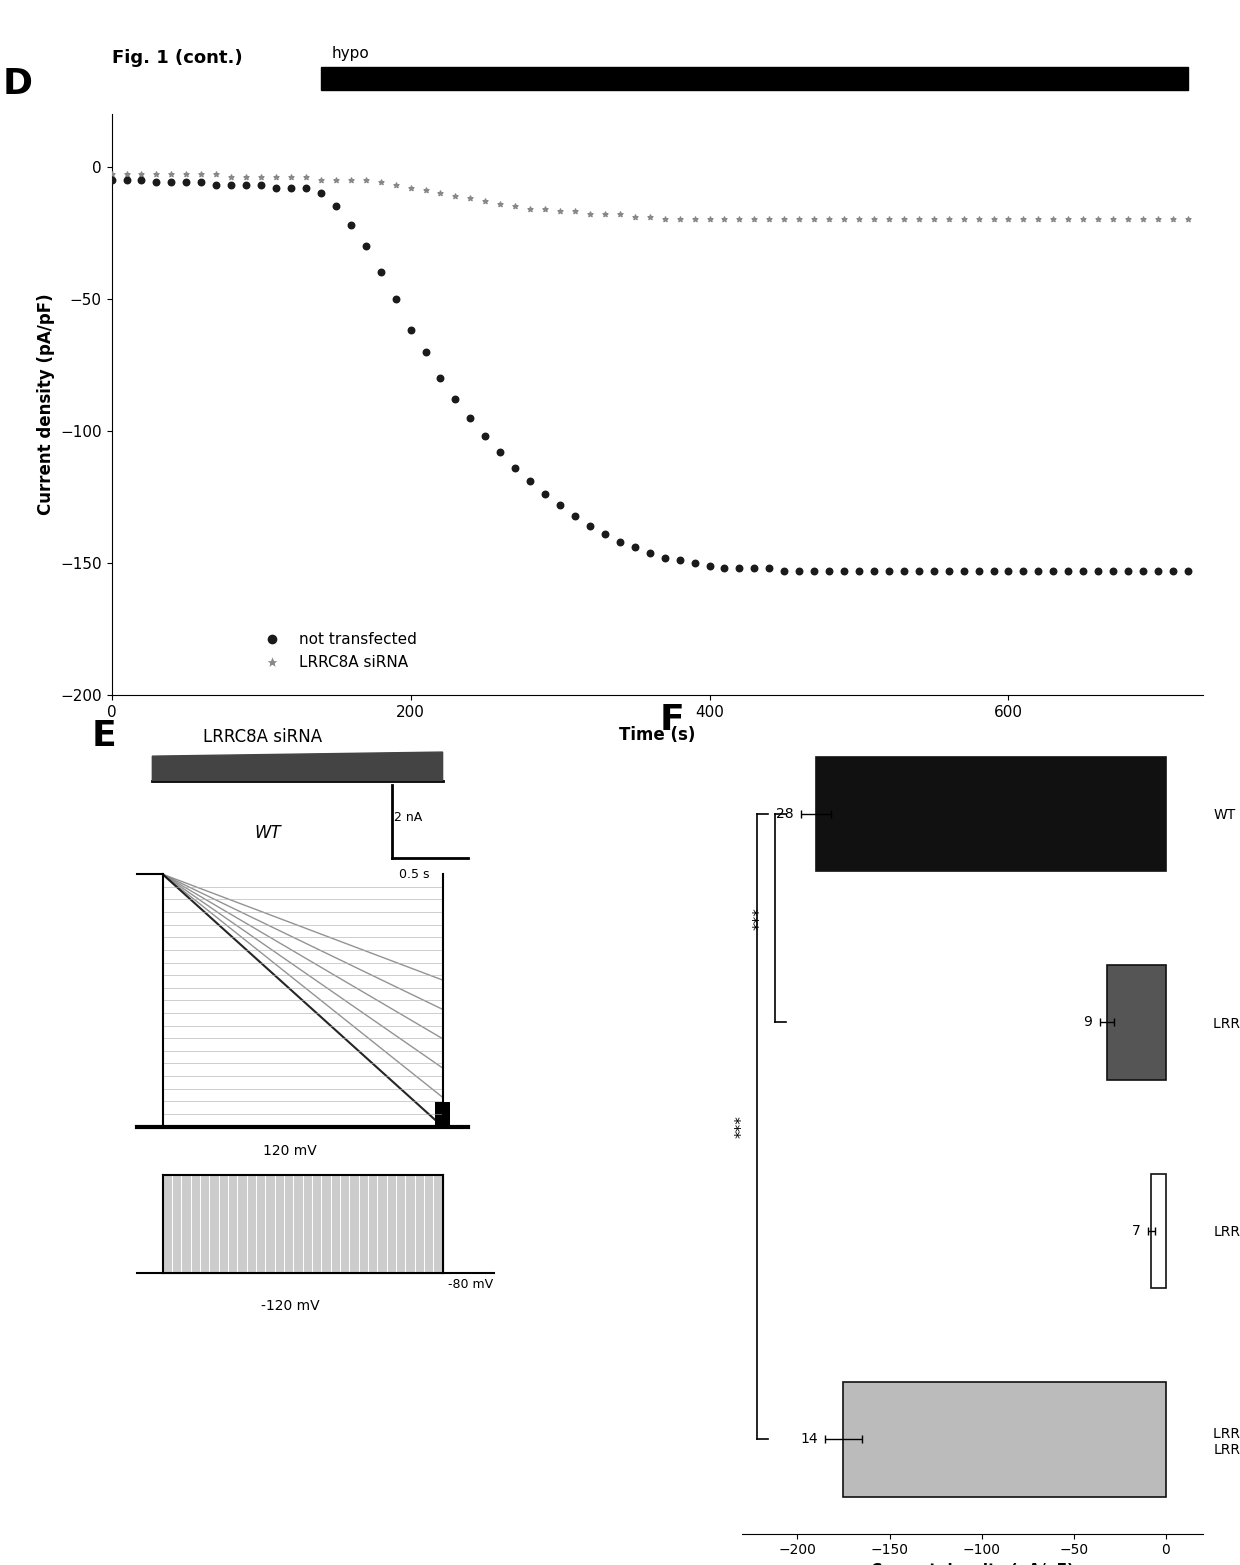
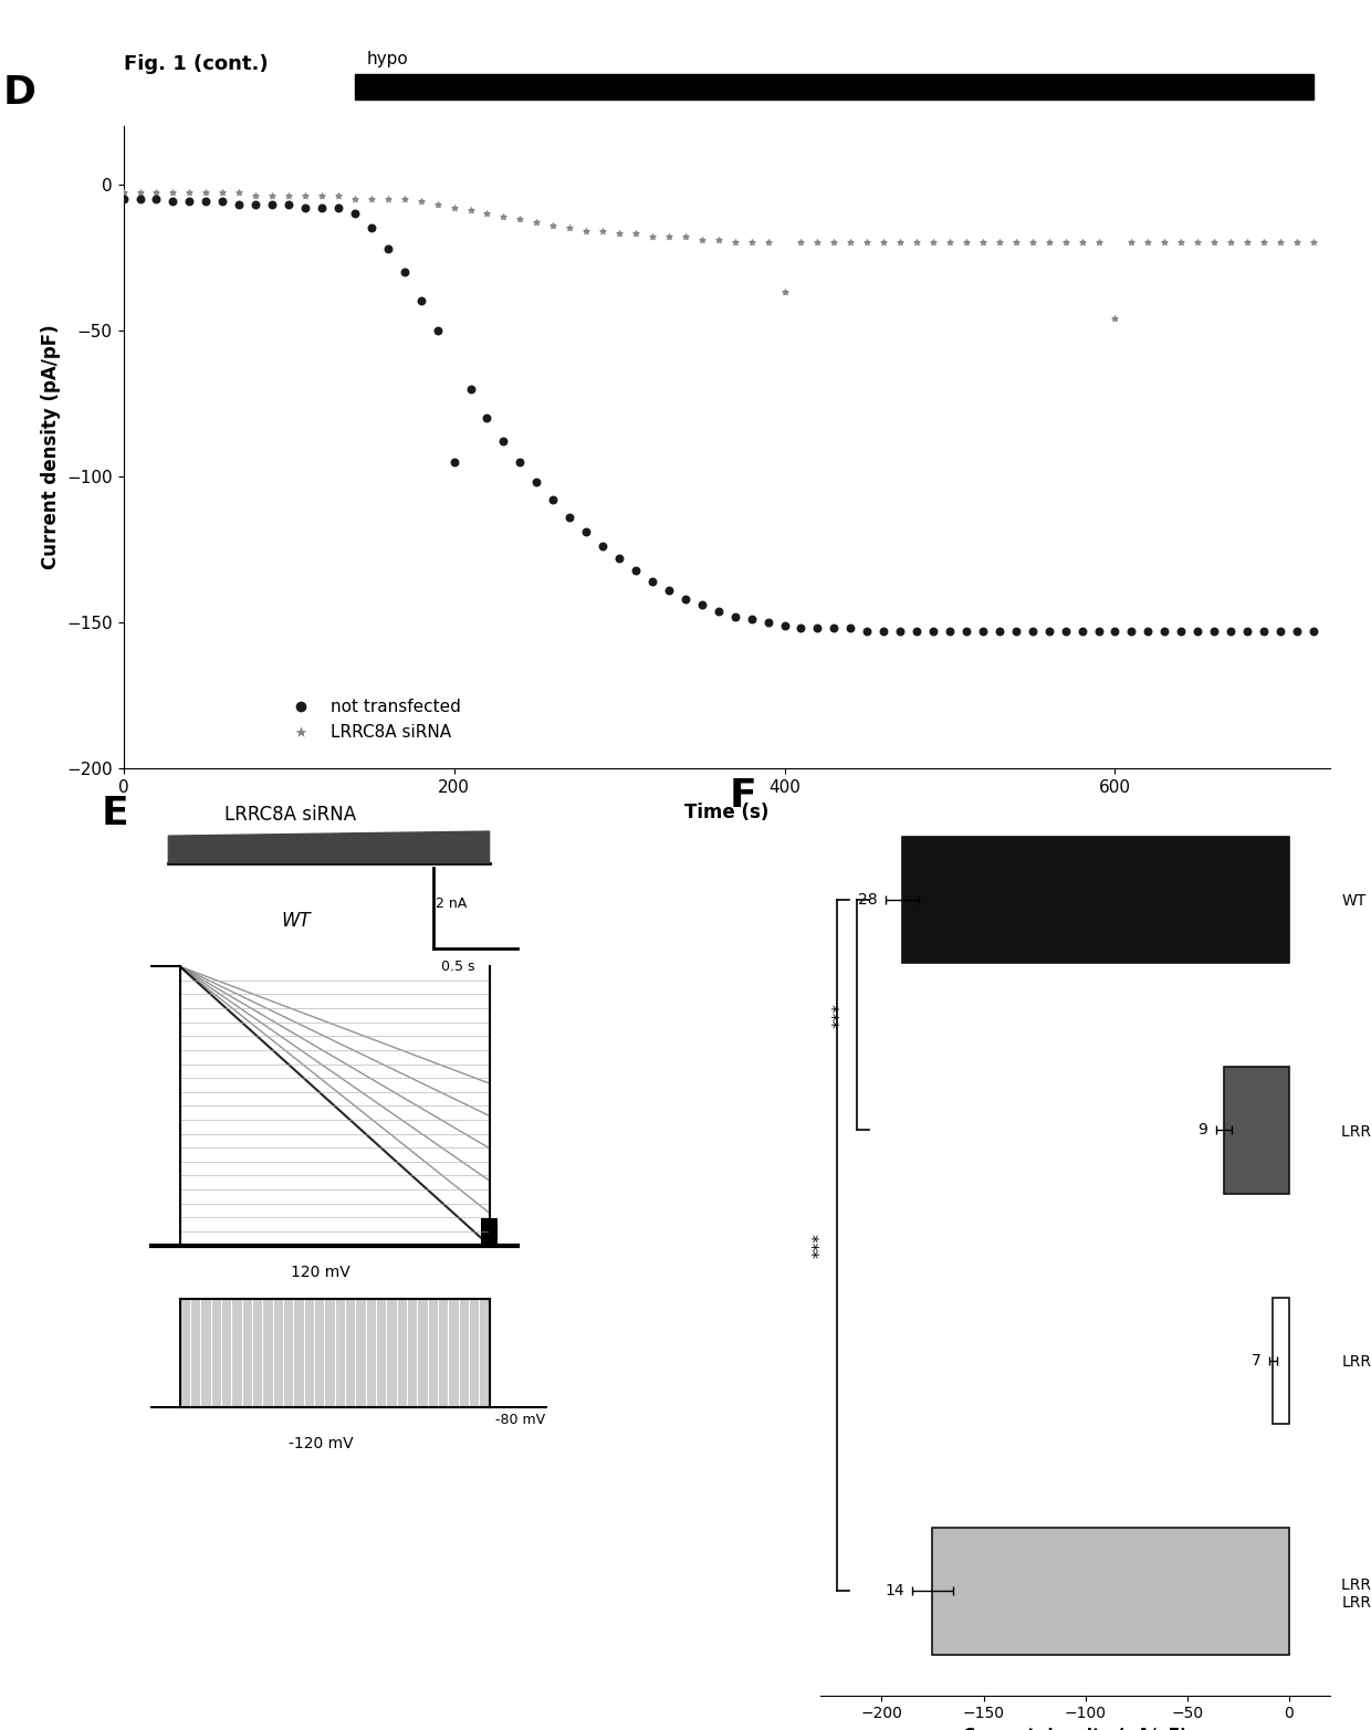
not transfected/200: -62 -> -95
LRRC8A siRNA/400: -20 -> -37
LRRC8A siRNA/600: -20 -> -46
